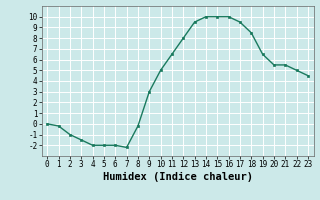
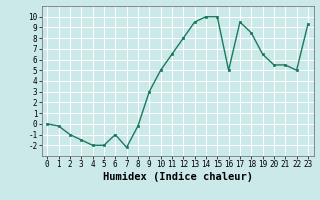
6: -2.0 -> -1.0
16: 10.0 -> 5.0
23: 4.5 -> 9.3
